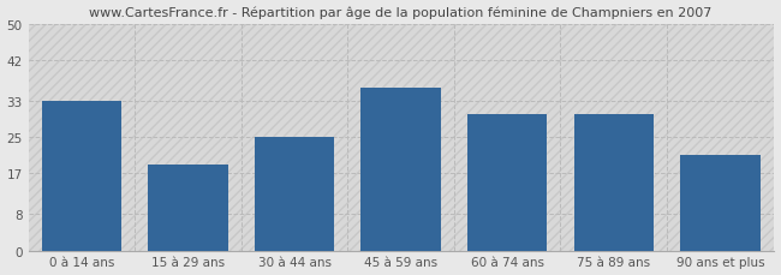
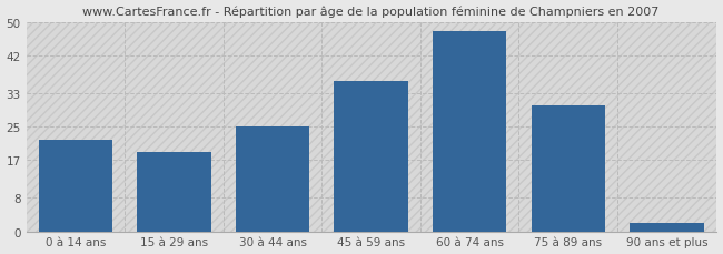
0 à 14 ans: 33 -> 22
60 à 74 ans: 30 -> 48
90 ans et plus: 21 -> 2
